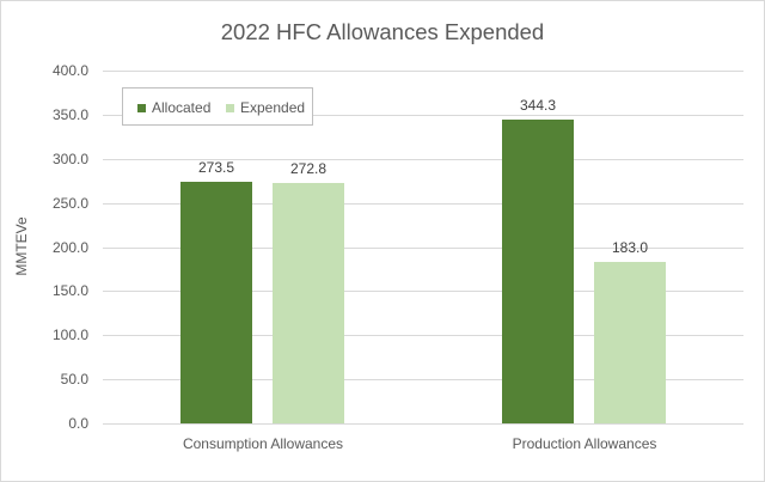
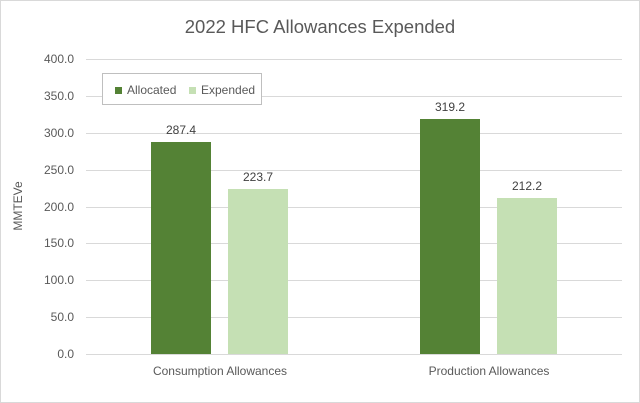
Allocated/Consumption Allowances: 273.5 -> 287.4
Expended/Consumption Allowances: 272.8 -> 223.7
Allocated/Production Allowances: 344.3 -> 319.2
Expended/Production Allowances: 183.0 -> 212.2
